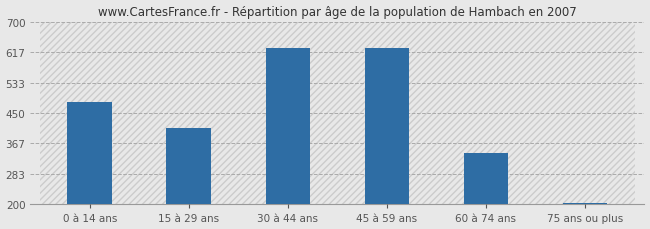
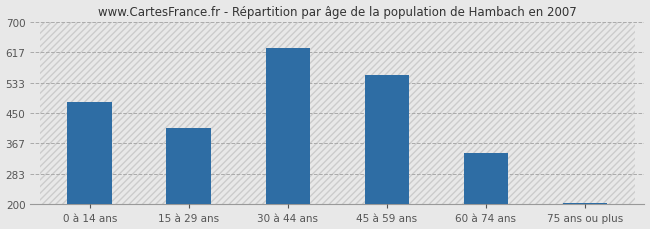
45 à 59 ans: 627 -> 555
